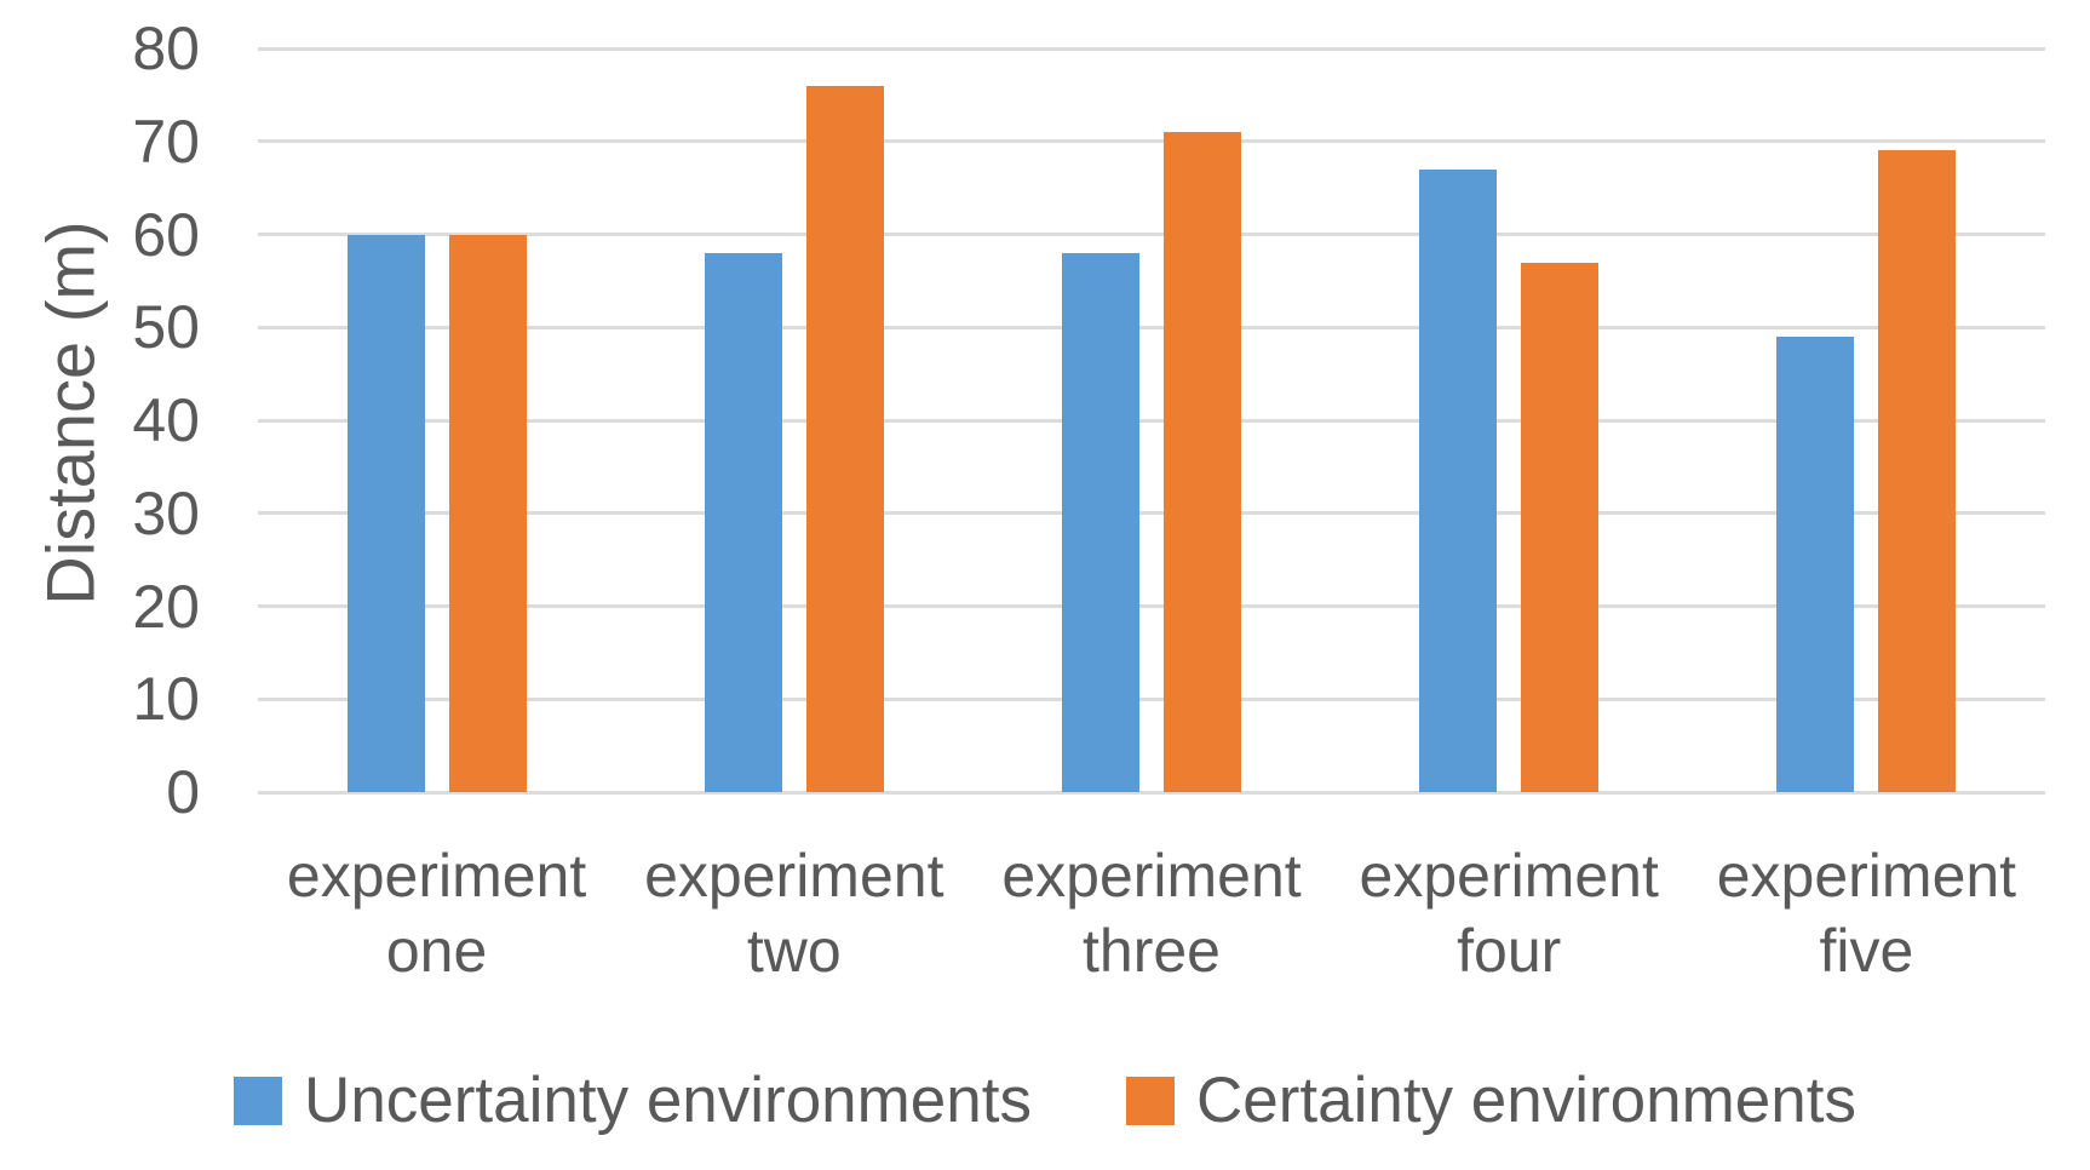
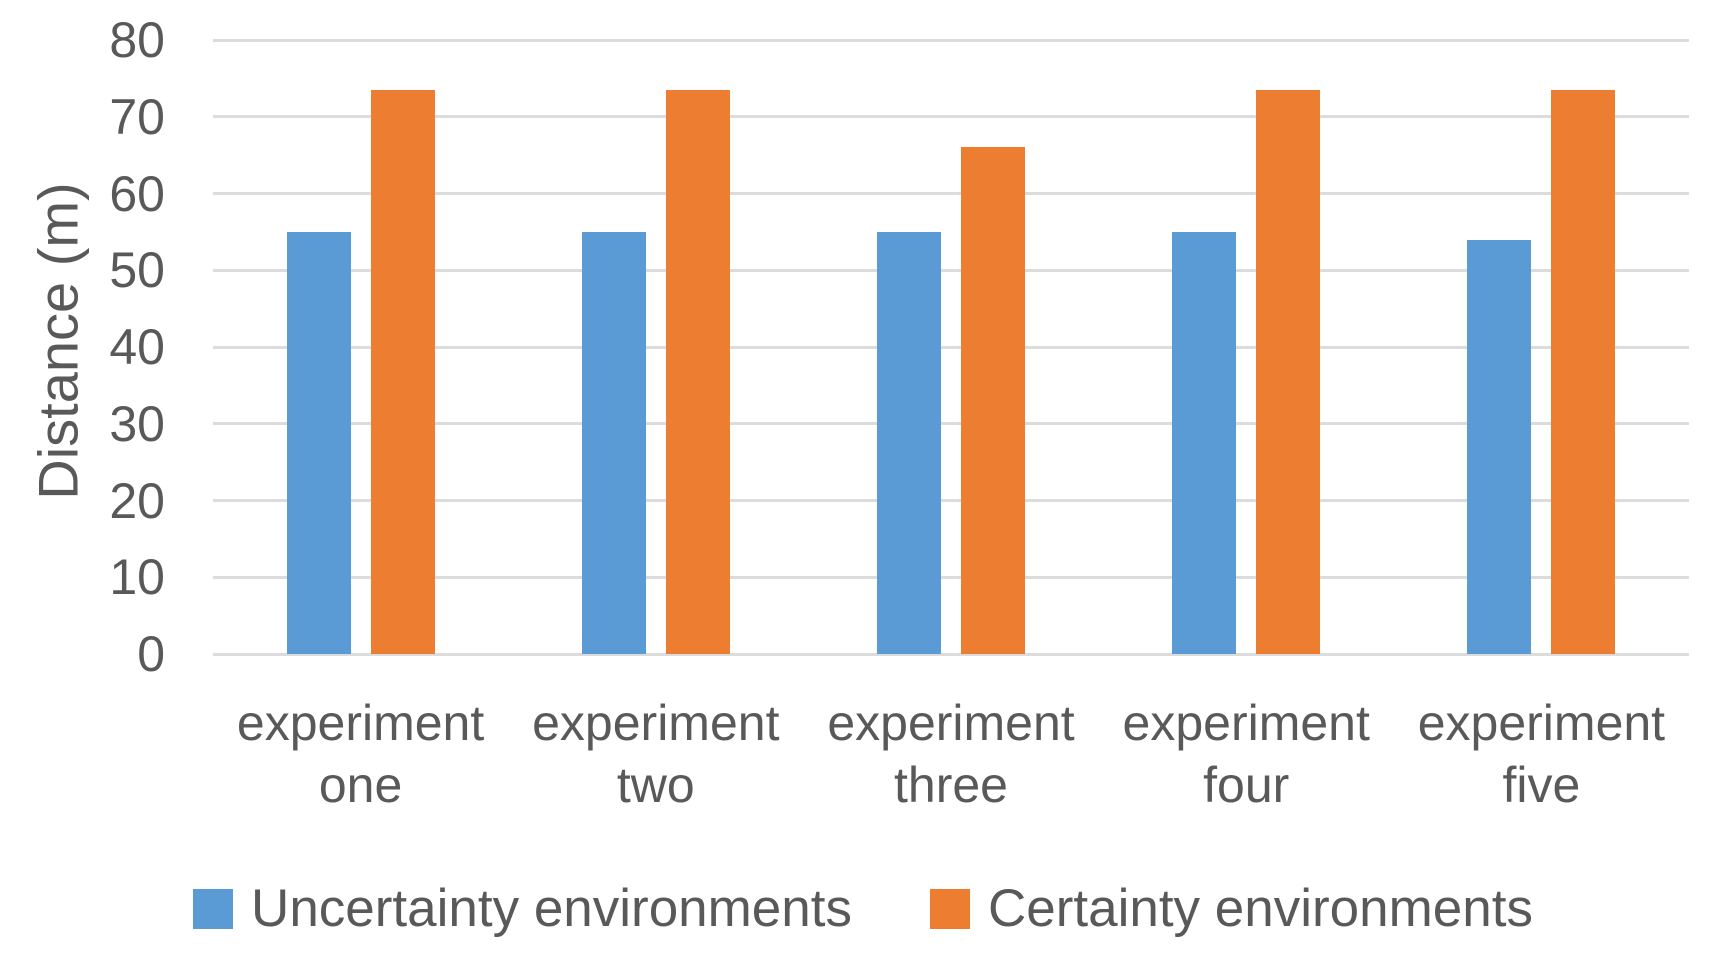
Uncertainty environments/experiment one: 60 -> 55
Certainty environments/experiment one: 60 -> 74
Uncertainty environments/experiment two: 58 -> 55
Certainty environments/experiment two: 76 -> 74
Uncertainty environments/experiment three: 58 -> 55
Certainty environments/experiment three: 71 -> 66
Uncertainty environments/experiment four: 67 -> 55
Certainty environments/experiment four: 57 -> 74
Uncertainty environments/experiment five: 49 -> 54
Certainty environments/experiment five: 69 -> 74
